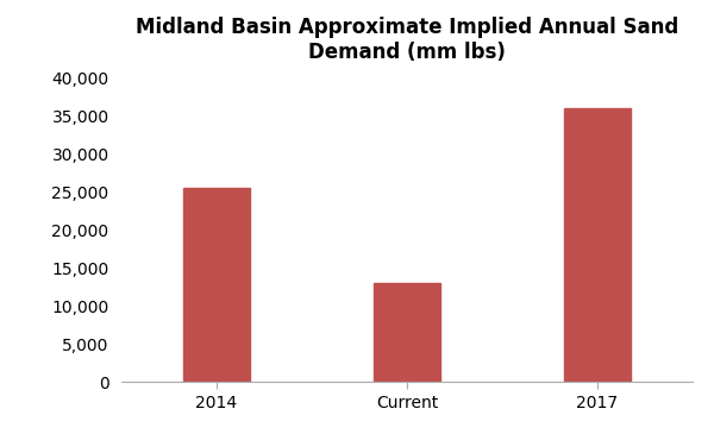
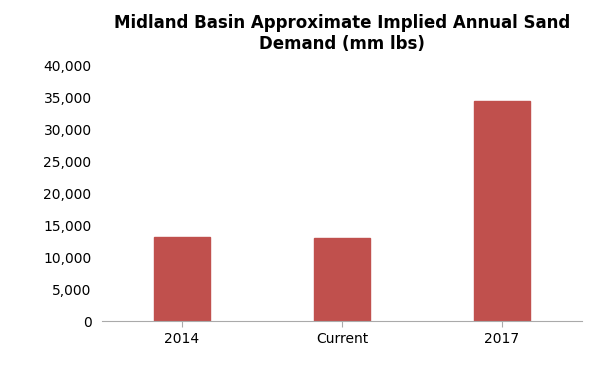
2014: 25,600 -> 13,200
2017: 36,000 -> 34,500
